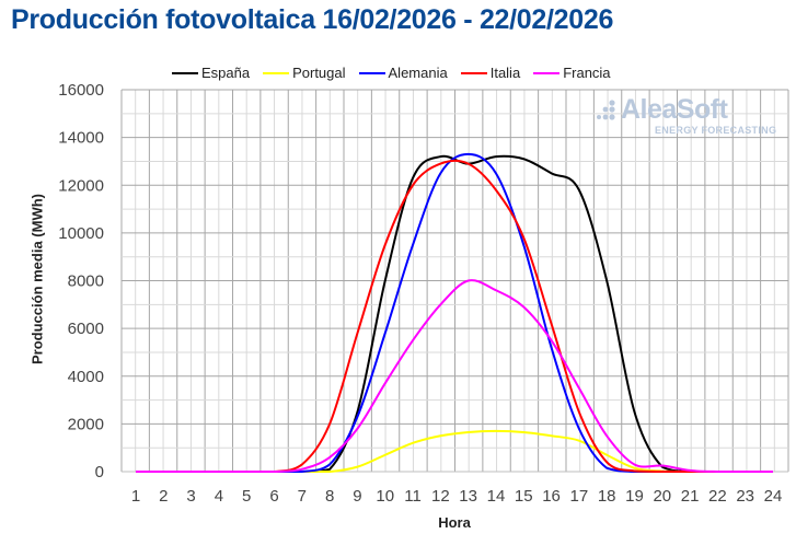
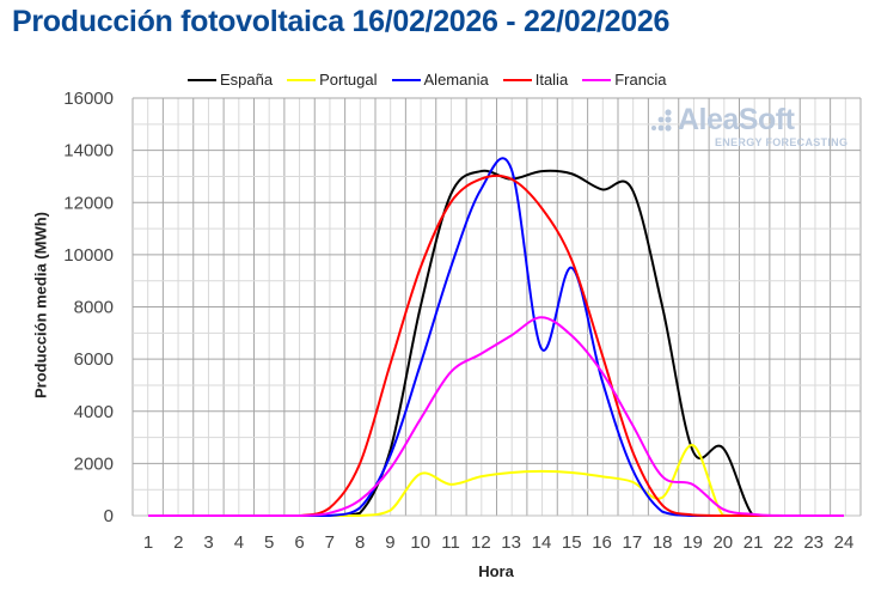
Portugal/10: 700 -> 1600
Francia/12: 7000 -> 6200
Francia/13: 8000 -> 6900
Alemania/14: 12500 -> 6400
España/17: 11800 -> 12500
Portugal/19: 200 -> 2700
Francia/19: 300 -> 1200
España/20: 200 -> 2600
